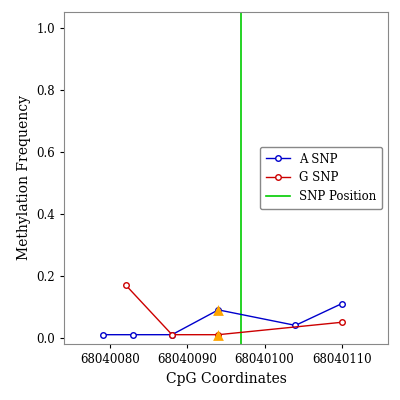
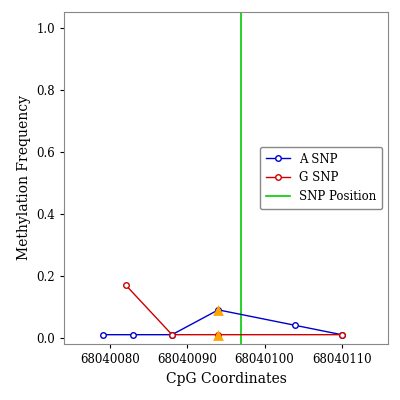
A SNP/68040110: 0.11 -> 0.01
G SNP/68040110: 0.05 -> 0.01
